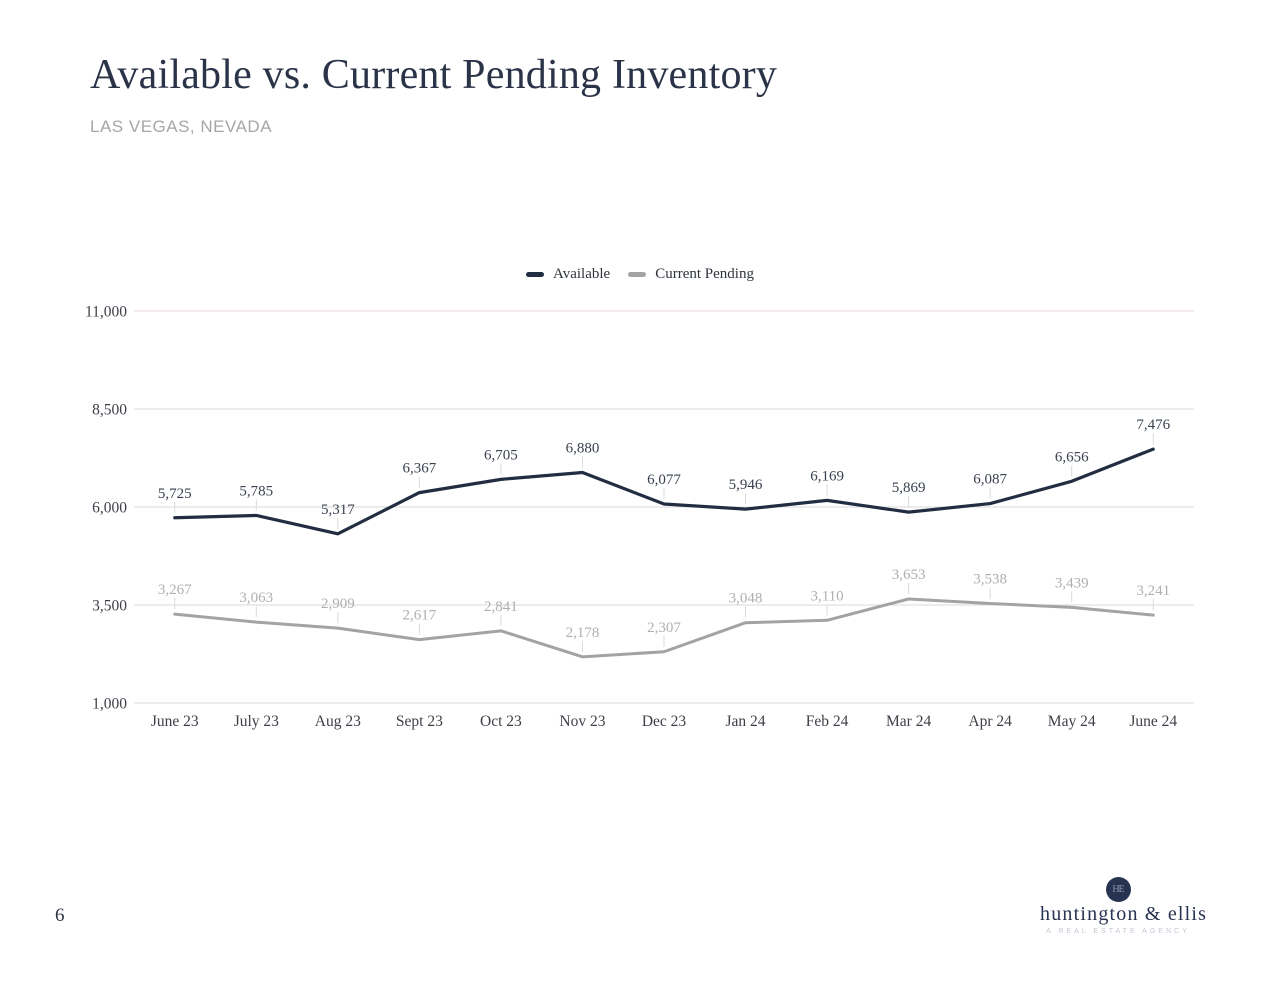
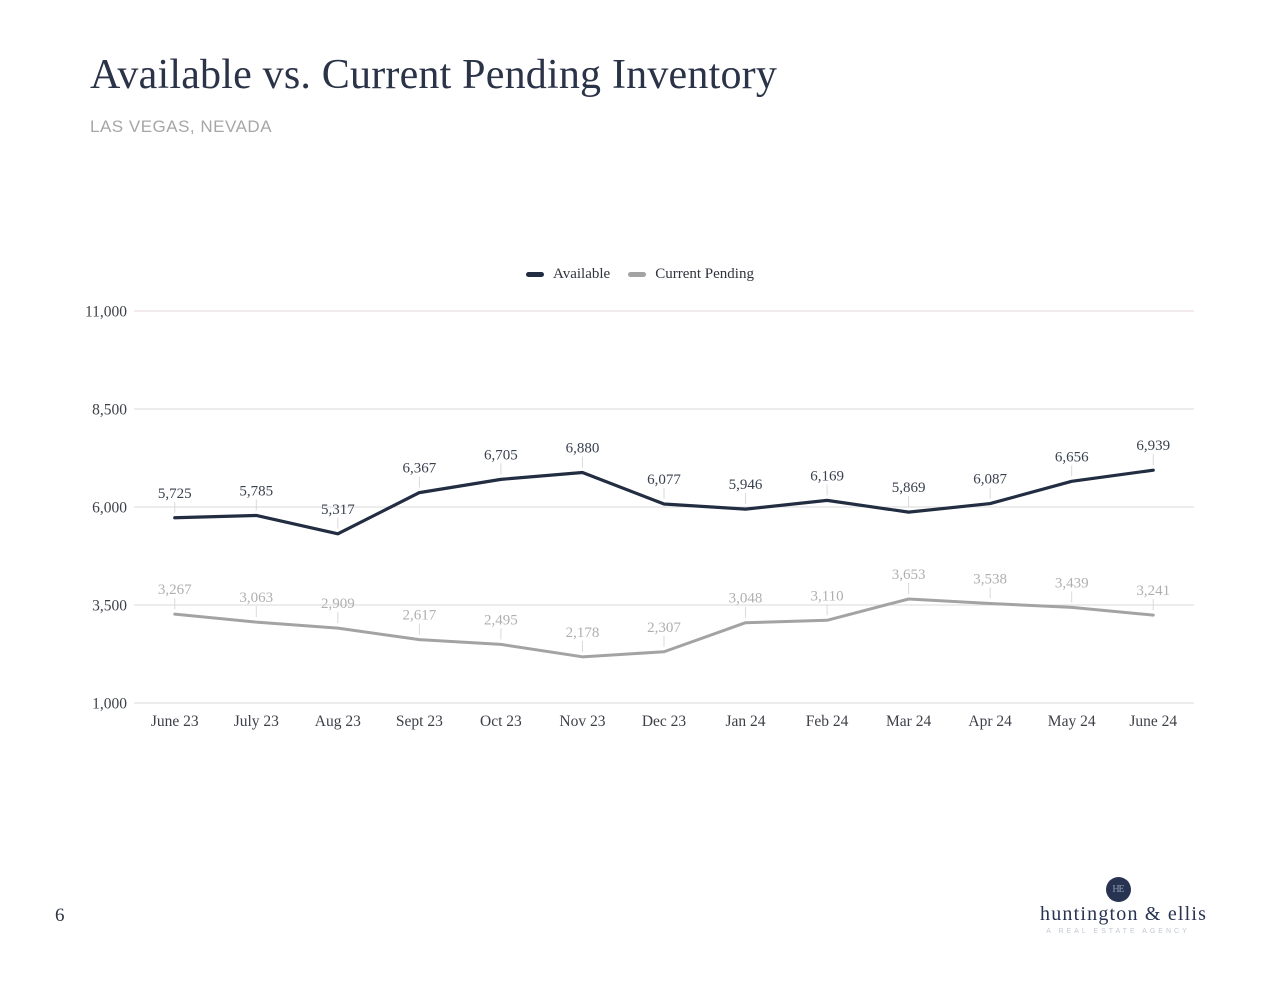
Current Pending/Oct 23: 2,841 -> 2,495
Available/June 24: 7,476 -> 6,939
